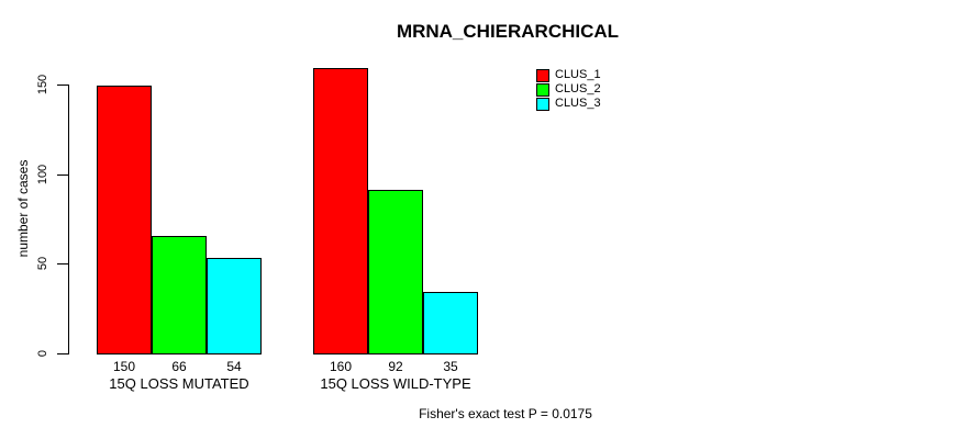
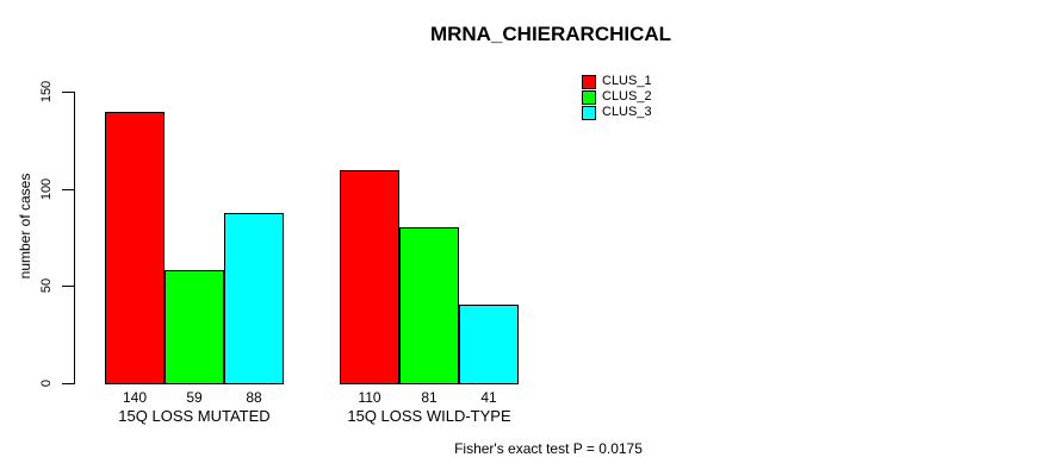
CLUS_1/15Q LOSS MUTATED: 150 -> 140
CLUS_2/15Q LOSS MUTATED: 66 -> 59
CLUS_3/15Q LOSS MUTATED: 54 -> 88
CLUS_1/15Q LOSS WILD-TYPE: 160 -> 110
CLUS_2/15Q LOSS WILD-TYPE: 92 -> 81
CLUS_3/15Q LOSS WILD-TYPE: 35 -> 41
